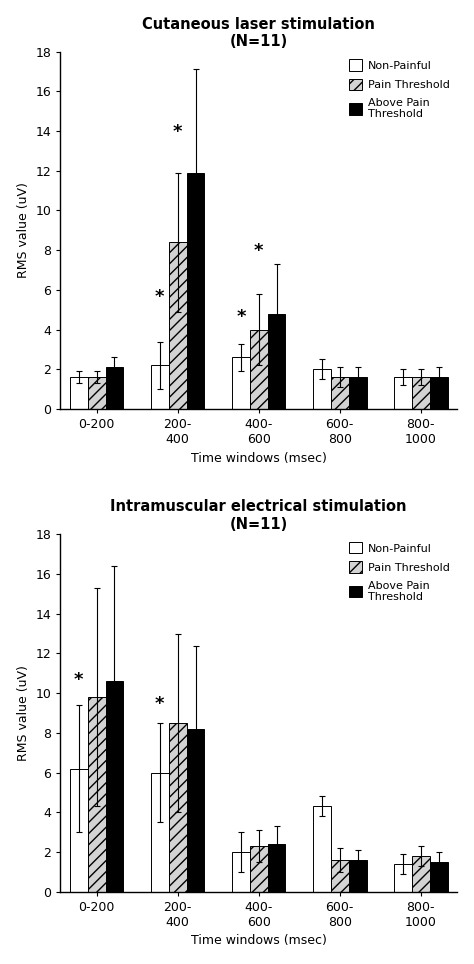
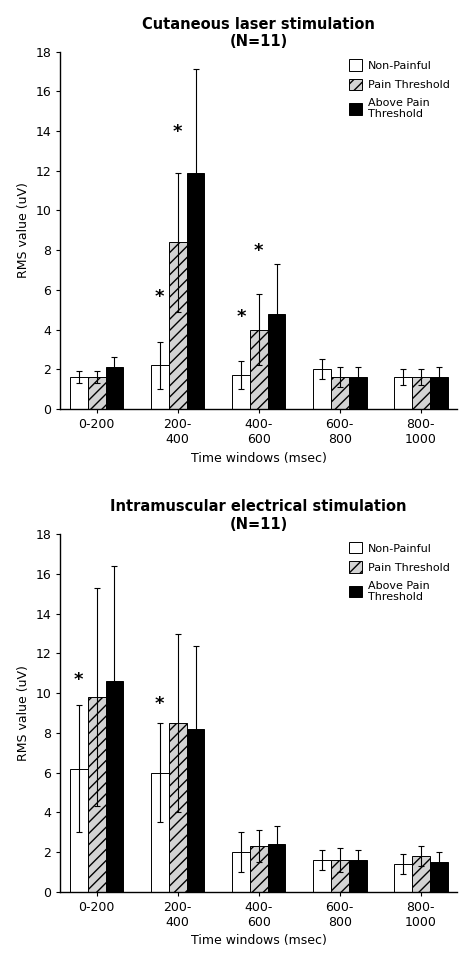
Cutaneous laser stimulation (N=11)/Non-Painful/400- 600: 2.6 -> 1.7
Intramuscular electrical stimulation (N=11)/Non-Painful/600- 800: 4.3 -> 1.6
